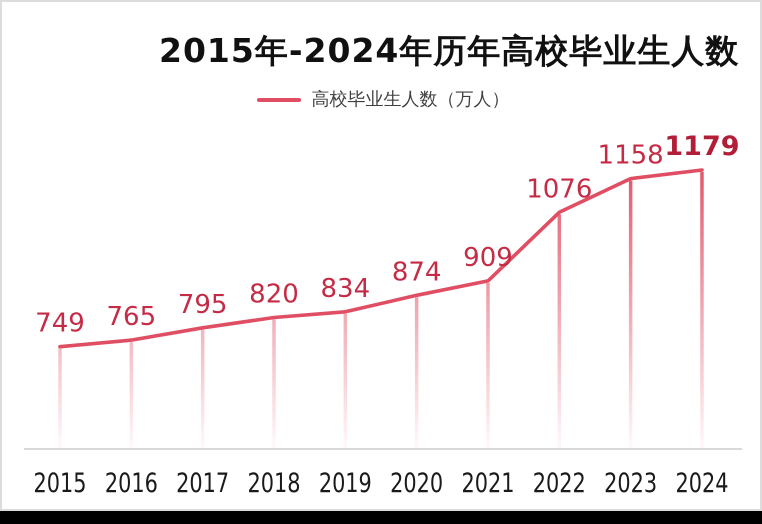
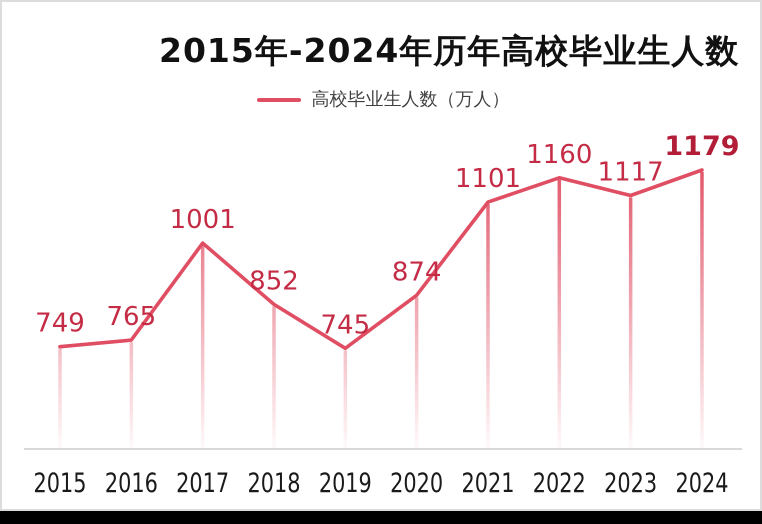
2017: 795 -> 1001
2018: 820 -> 852
2019: 834 -> 745
2021: 909 -> 1101
2022: 1076 -> 1160
2023: 1158 -> 1117
